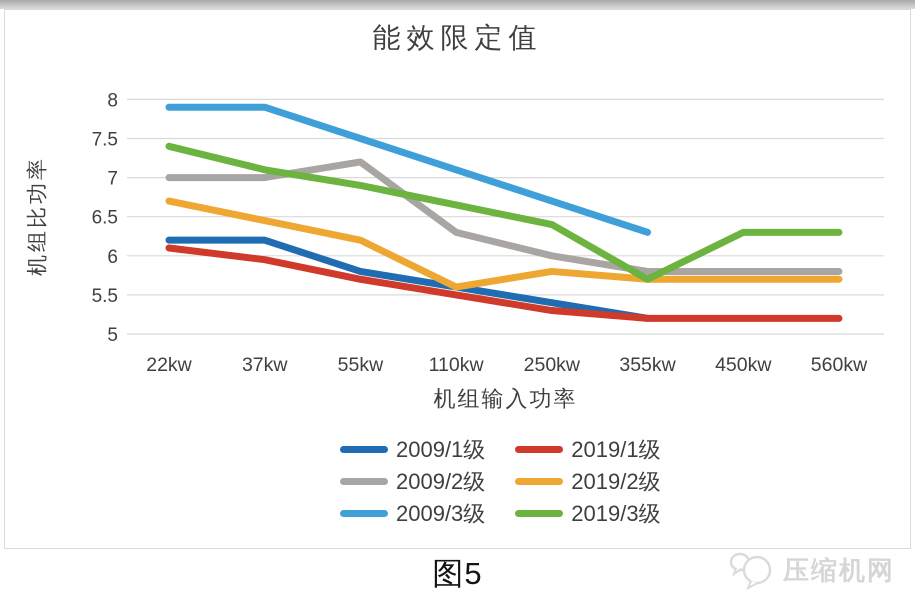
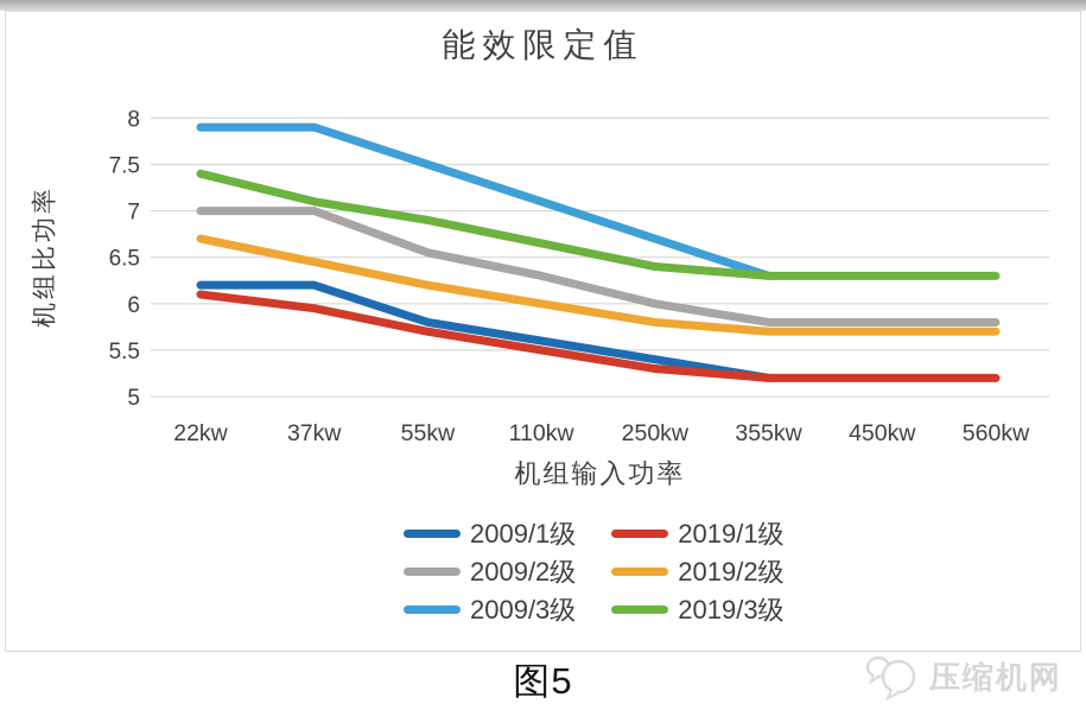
2009/2级/55kw: 7.2 -> 6.5
2019/2级/110kw: 5.6 -> 6.0
2019/3级/355kw: 5.7 -> 6.3
